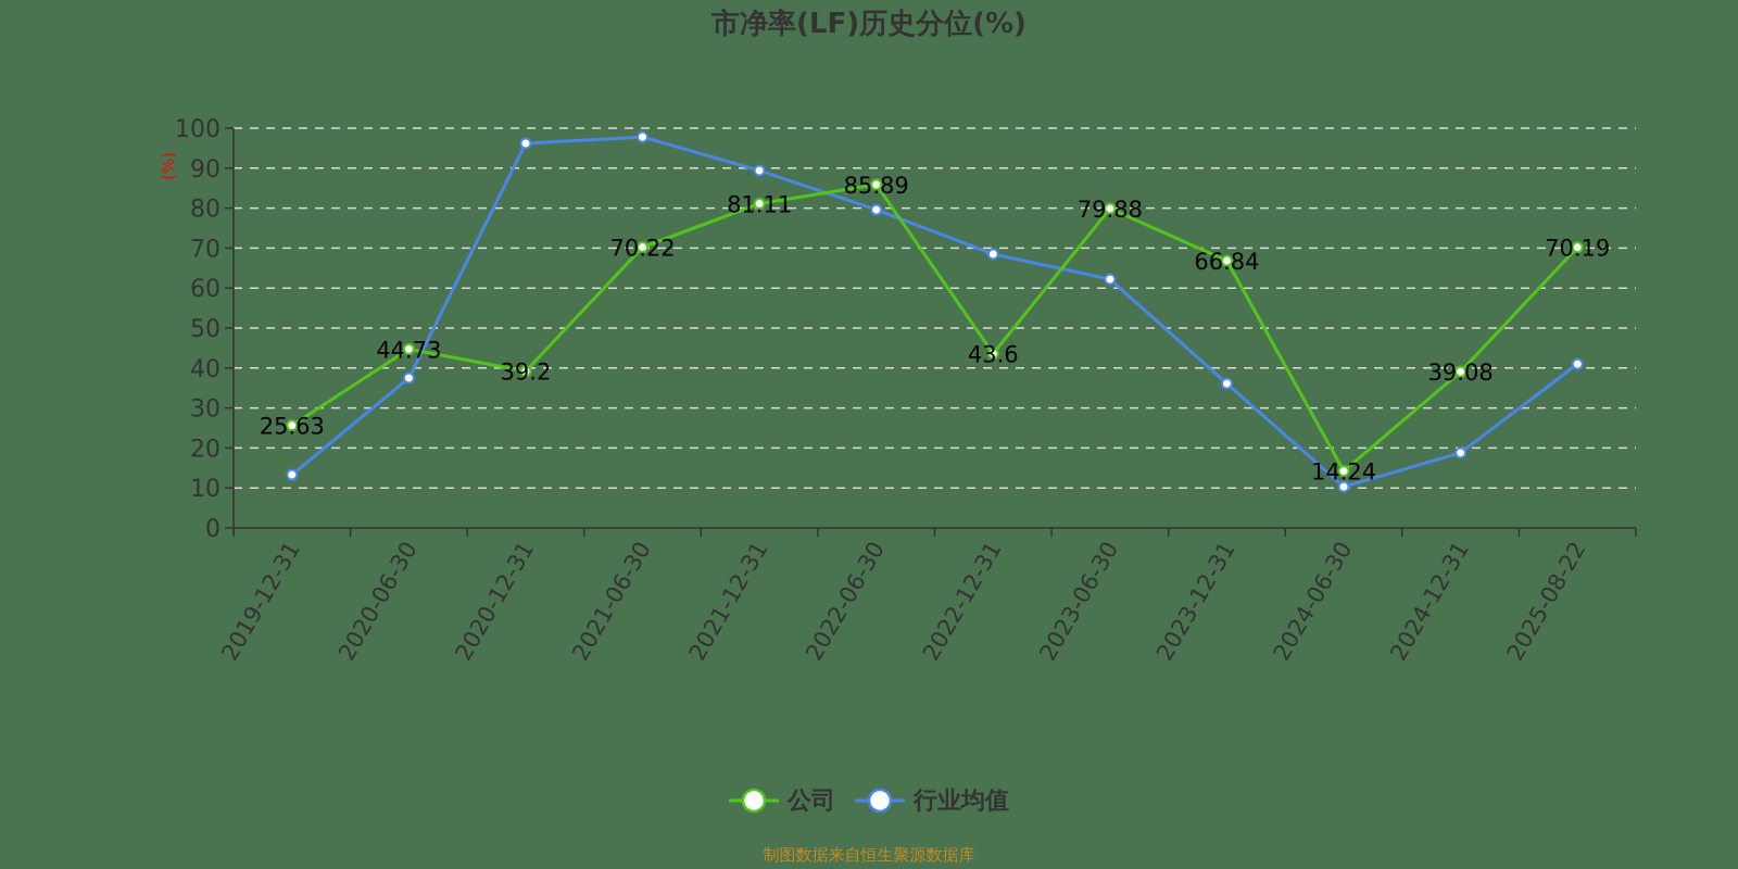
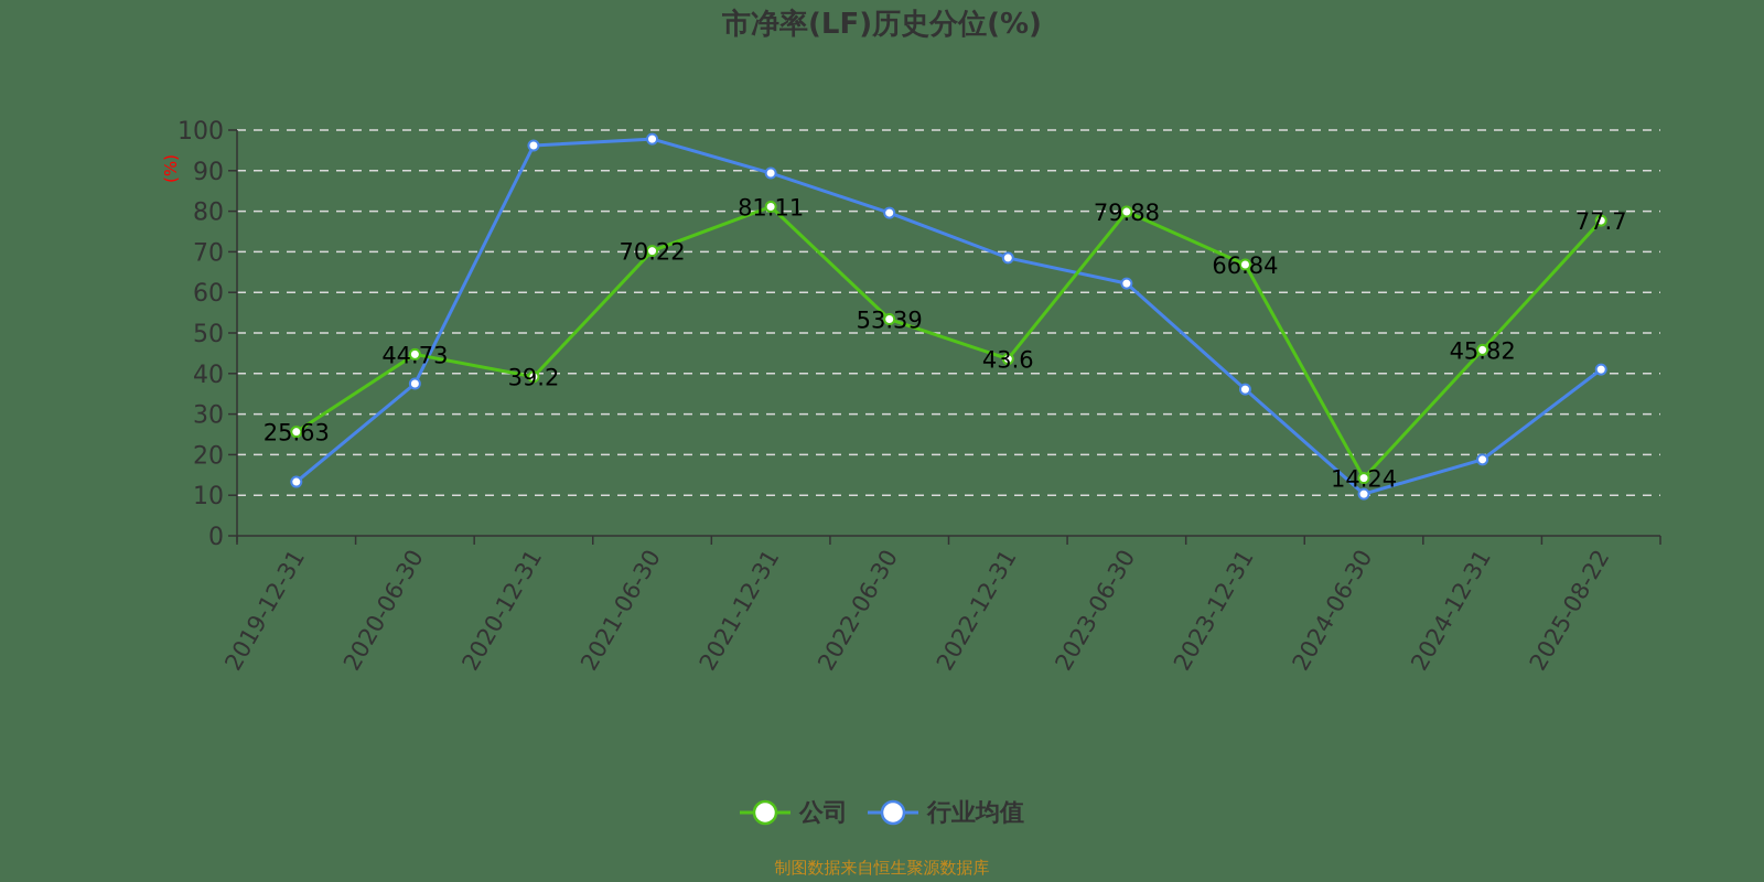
公司/2022-06-30: 85.89 -> 53.39
公司/2024-12-31: 39.08 -> 45.82
公司/2025-08-22: 70.19 -> 77.7
